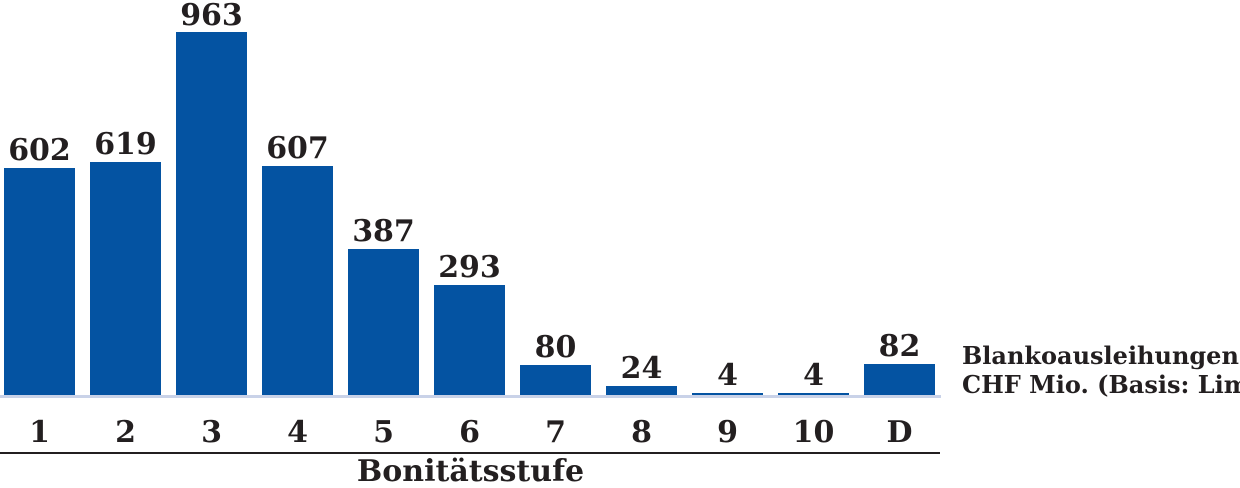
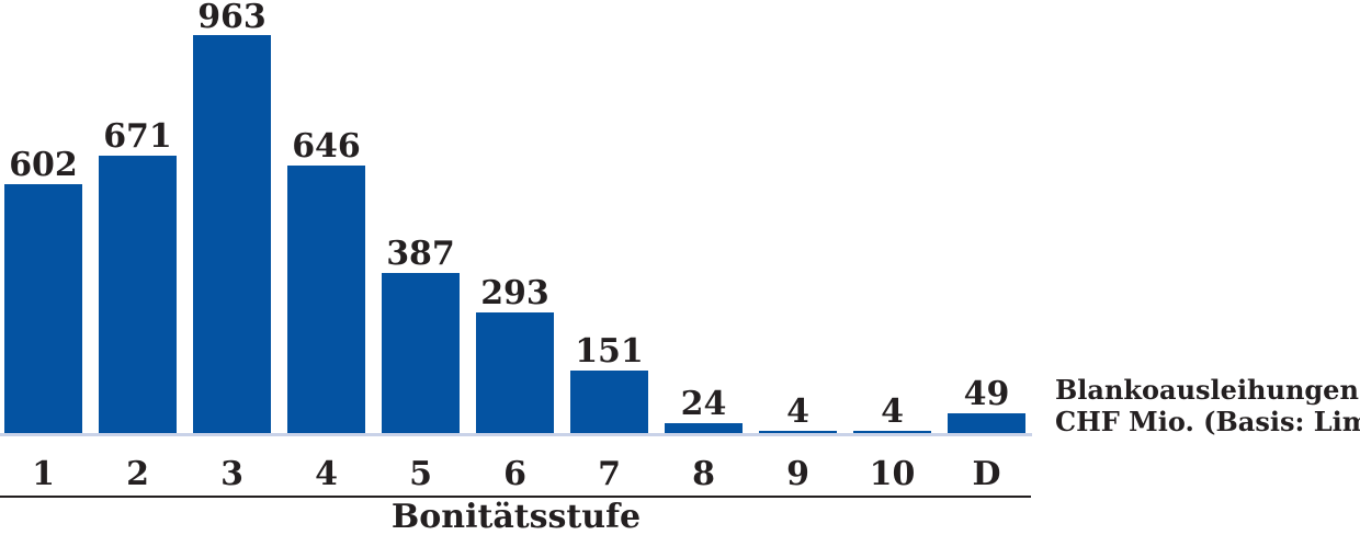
2: 619 -> 671
4: 607 -> 646
7: 80 -> 151
D: 82 -> 49
